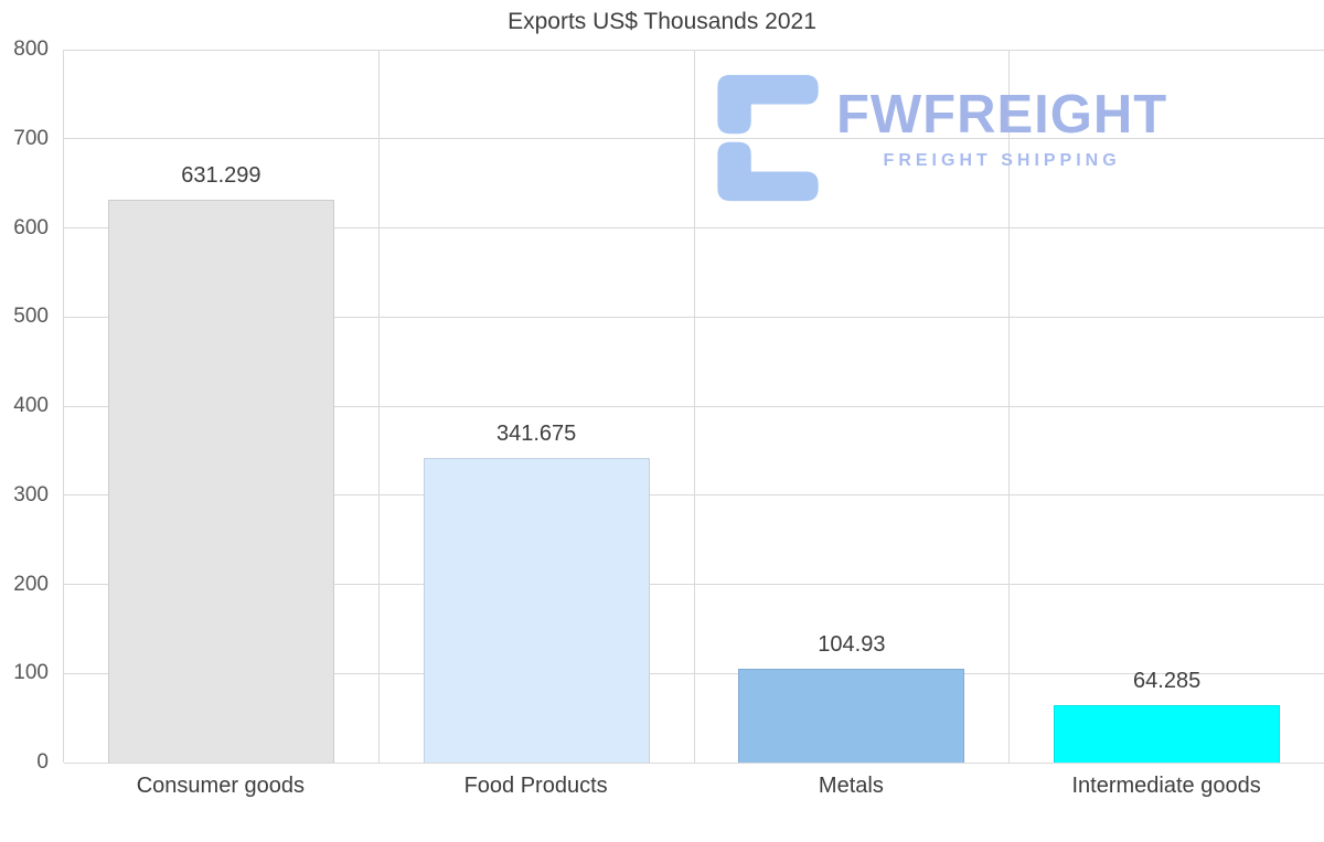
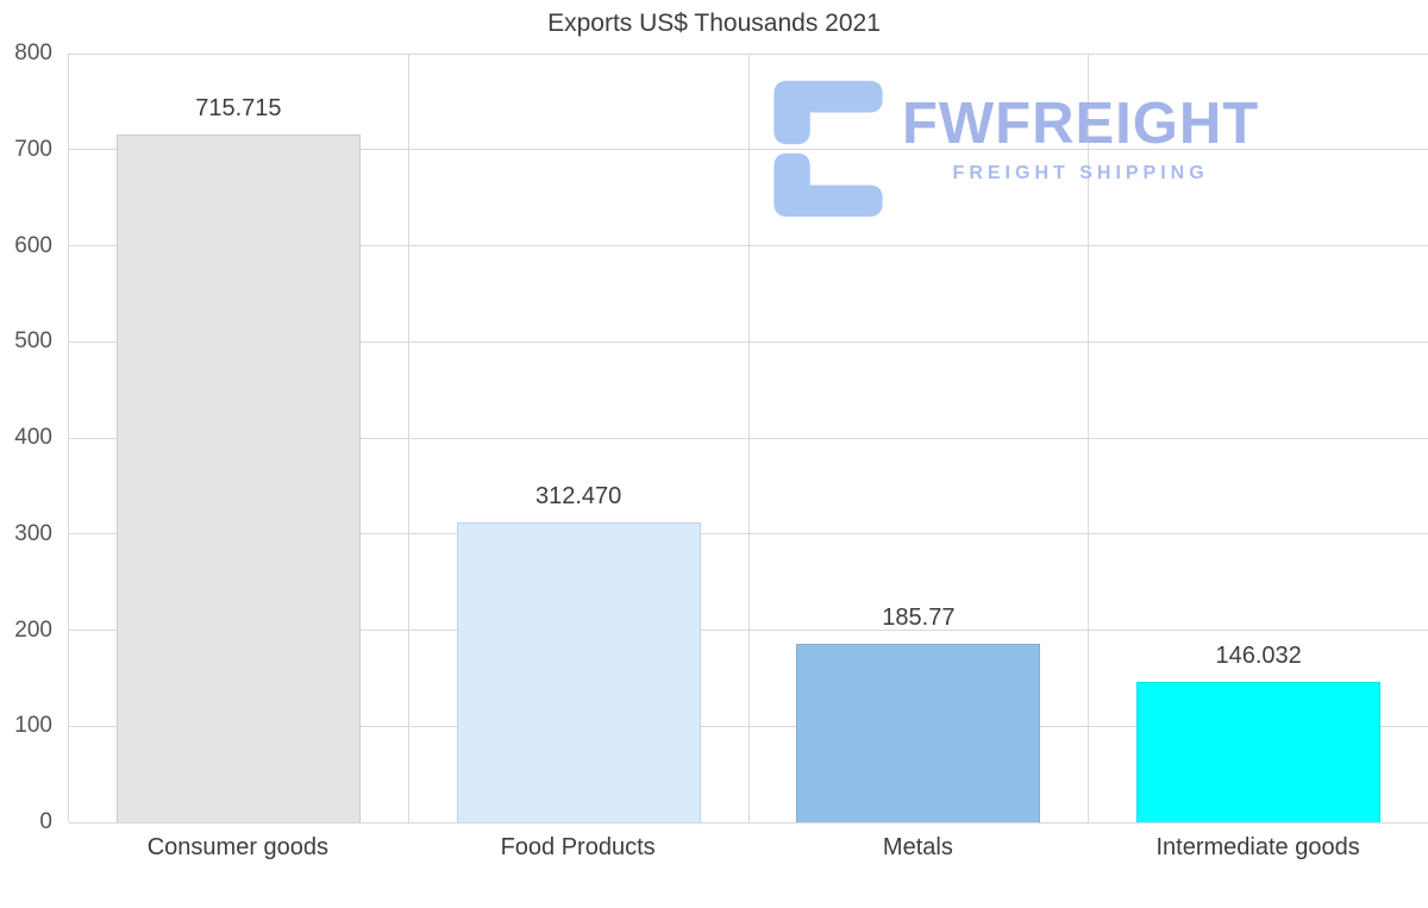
Consumer goods: 631.299 -> 715.715
Food Products: 341.675 -> 312.470
Metals: 104.93 -> 185.77
Intermediate goods: 64.285 -> 146.032
